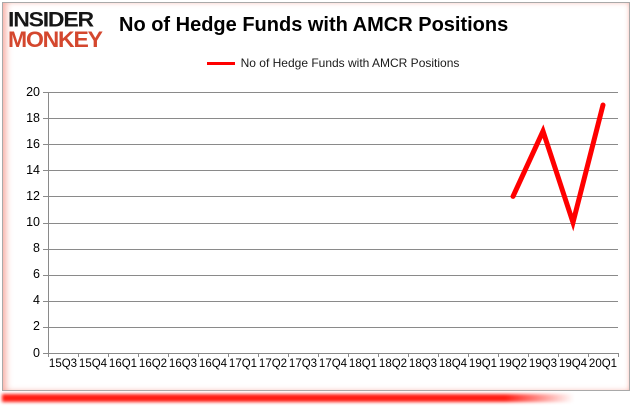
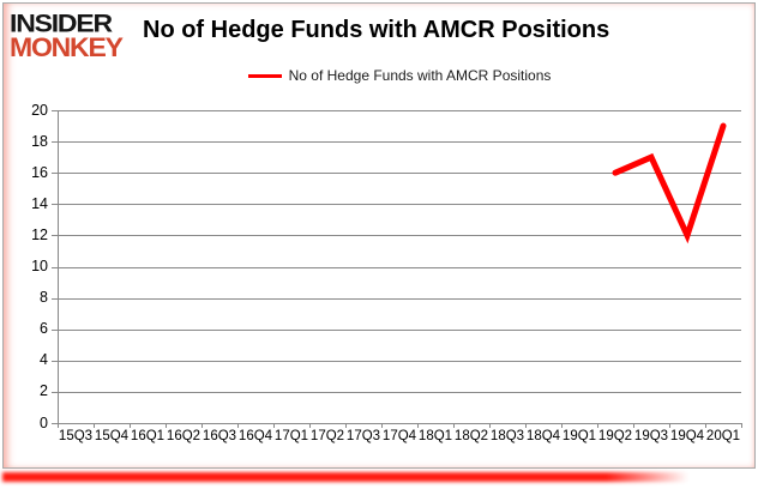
19Q2: 12 -> 16
19Q4: 10 -> 12
